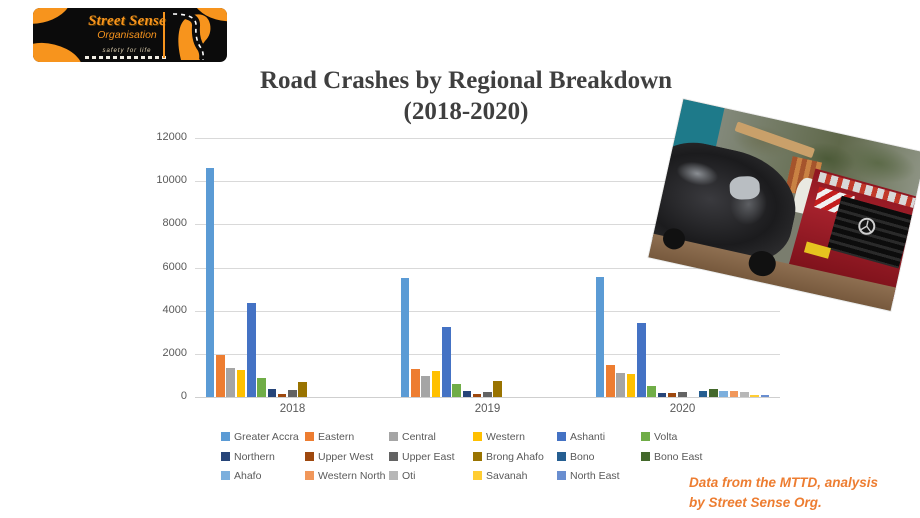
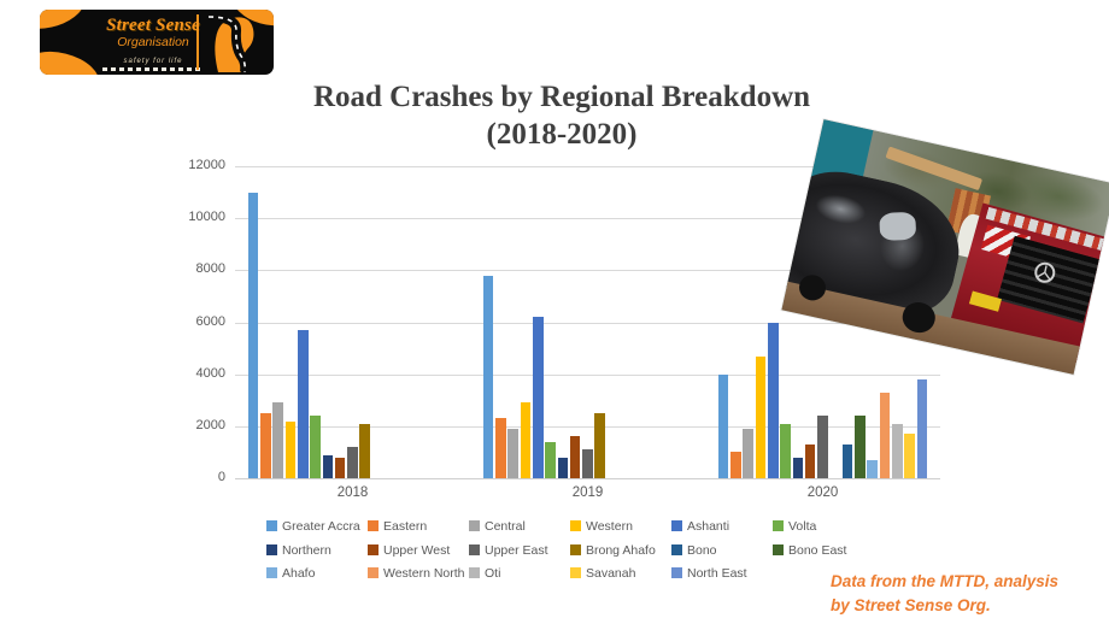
Greater Accra/2018: 10600 -> 11000
Eastern/2018: 2000 -> 2500
Central/2018: 1400 -> 2900
Western/2018: 1200 -> 2200
Ashanti/2018: 4400 -> 5700
Volta/2018: 900 -> 2400
Northern/2018: 400 -> 900
Upper West/2018: 200 -> 800
Upper East/2018: 300 -> 1200
Brong Ahafo/2018: 700 -> 2100
Greater Accra/2019: 5500 -> 7800
Eastern/2019: 1300 -> 2300
Central/2019: 1000 -> 1900
Western/2019: 1200 -> 2900
Ashanti/2019: 3200 -> 6200
Volta/2019: 600 -> 1400
Northern/2019: 300 -> 800
Upper West/2019: 200 -> 1600
Upper East/2019: 200 -> 1100
Brong Ahafo/2019: 700 -> 2500
Greater Accra/2020: 5600 -> 4000
Eastern/2020: 1500 -> 1000
Central/2020: 1100 -> 1900
Western/2020: 1000 -> 4700
Ashanti/2020: 3400 -> 6000
Volta/2020: 500 -> 2100
Northern/2020: 200 -> 800
Upper West/2020: 200 -> 1300
Upper East/2020: 200 -> 2400
Bono/2020: 300 -> 1300
Bono East/2020: 400 -> 2400
Ahafo/2020: 300 -> 700
Western North/2020: 300 -> 3300
Oti/2020: 200 -> 2100
Savanah/2020: 100 -> 1700
North East/2020: 100 -> 3800
